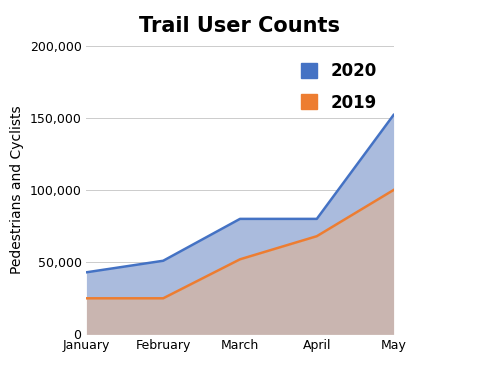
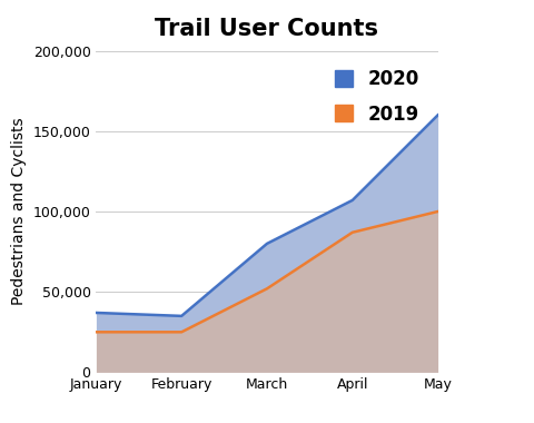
2020/January: 43,000 -> 37,000
2020/February: 51,000 -> 35,000
2020/April: 80,000 -> 107,000
2019/April: 68,000 -> 87,000
2020/May: 152,000 -> 160,000
